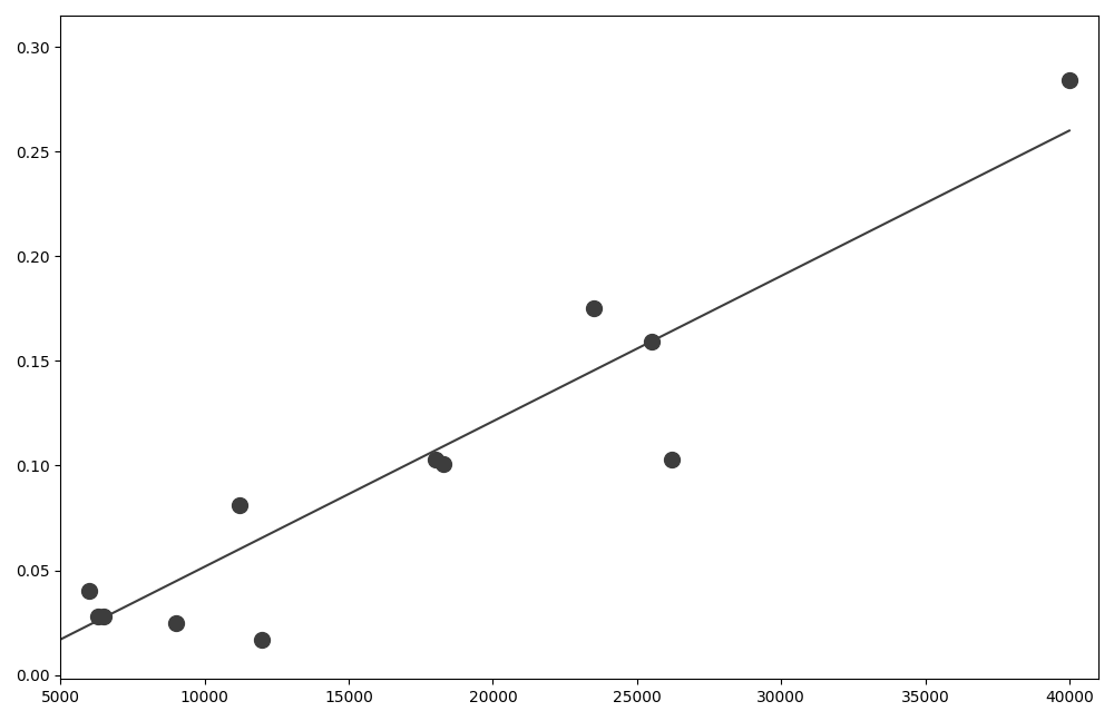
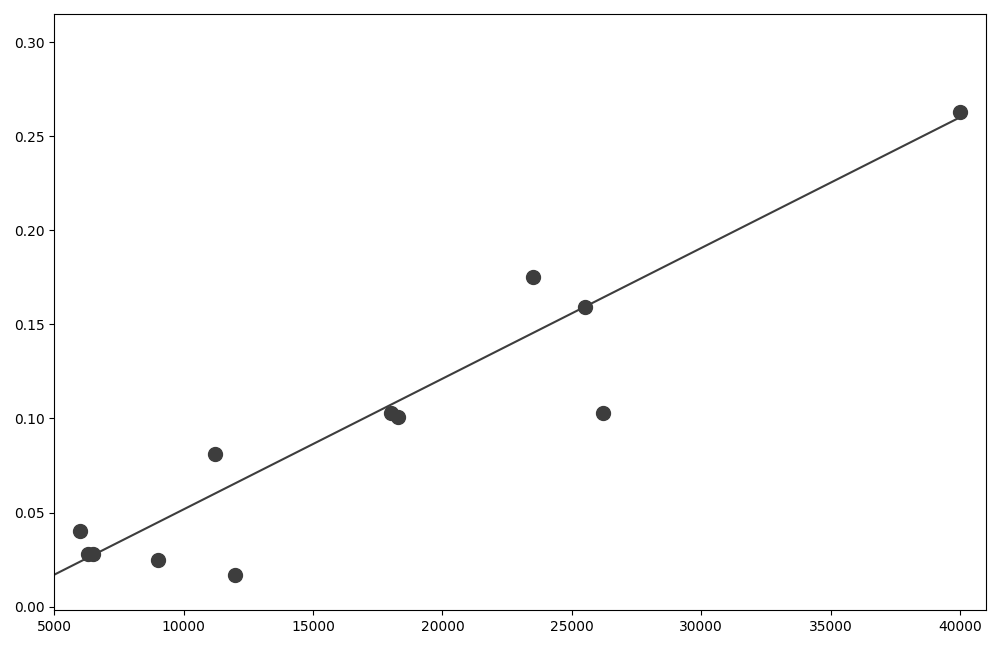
40000: 0.284 -> 0.263
